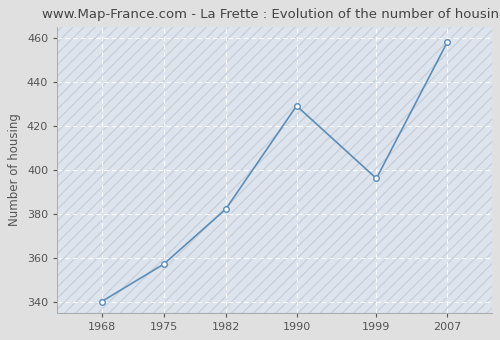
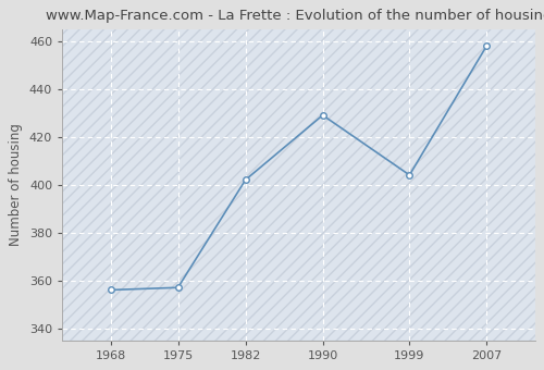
1968: 340 -> 356
1982: 382 -> 402
1999: 396 -> 404
